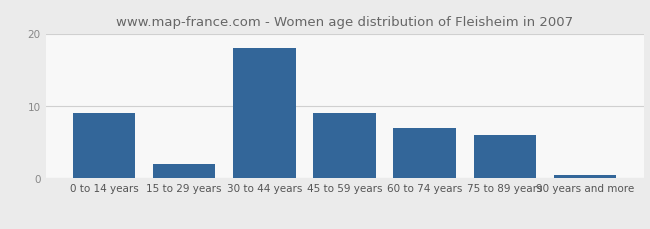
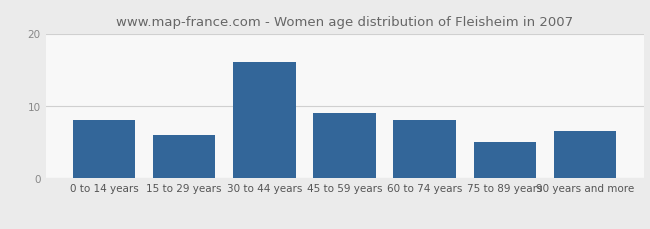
0 to 14 years: 9.0 -> 8.0
15 to 29 years: 2.0 -> 6.0
30 to 44 years: 18.0 -> 16.0
60 to 74 years: 7.0 -> 8.0
75 to 89 years: 6.0 -> 5.0
90 years and more: 0.5 -> 6.6
